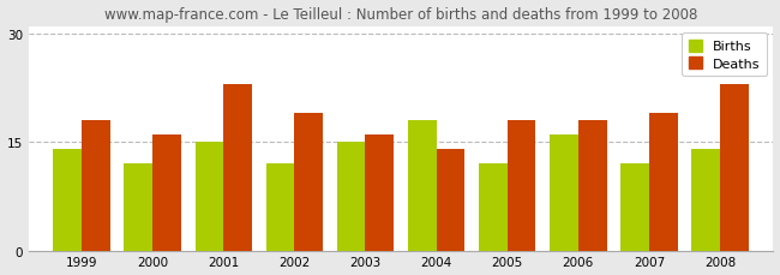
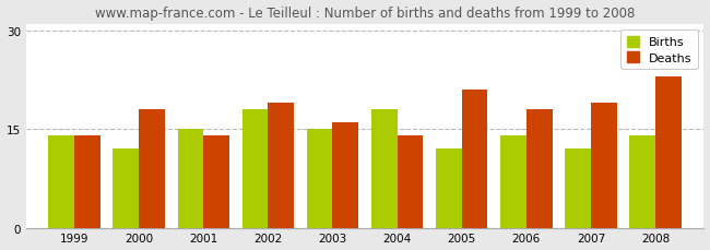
Deaths/1999: 18 -> 14
Deaths/2000: 16 -> 18
Deaths/2001: 23 -> 14
Births/2002: 12 -> 18
Deaths/2005: 18 -> 21
Births/2006: 16 -> 14
